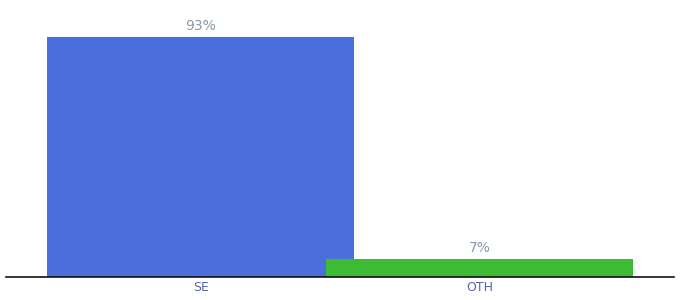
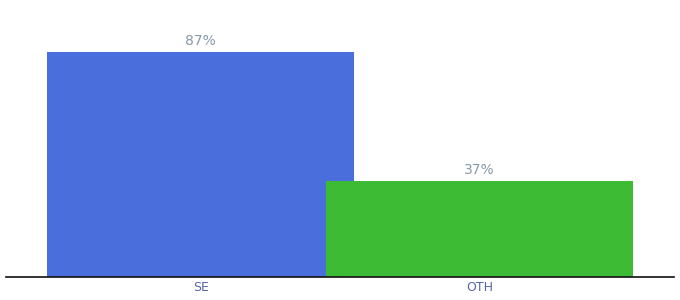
SE: 93% -> 87%
OTH: 7% -> 37%
